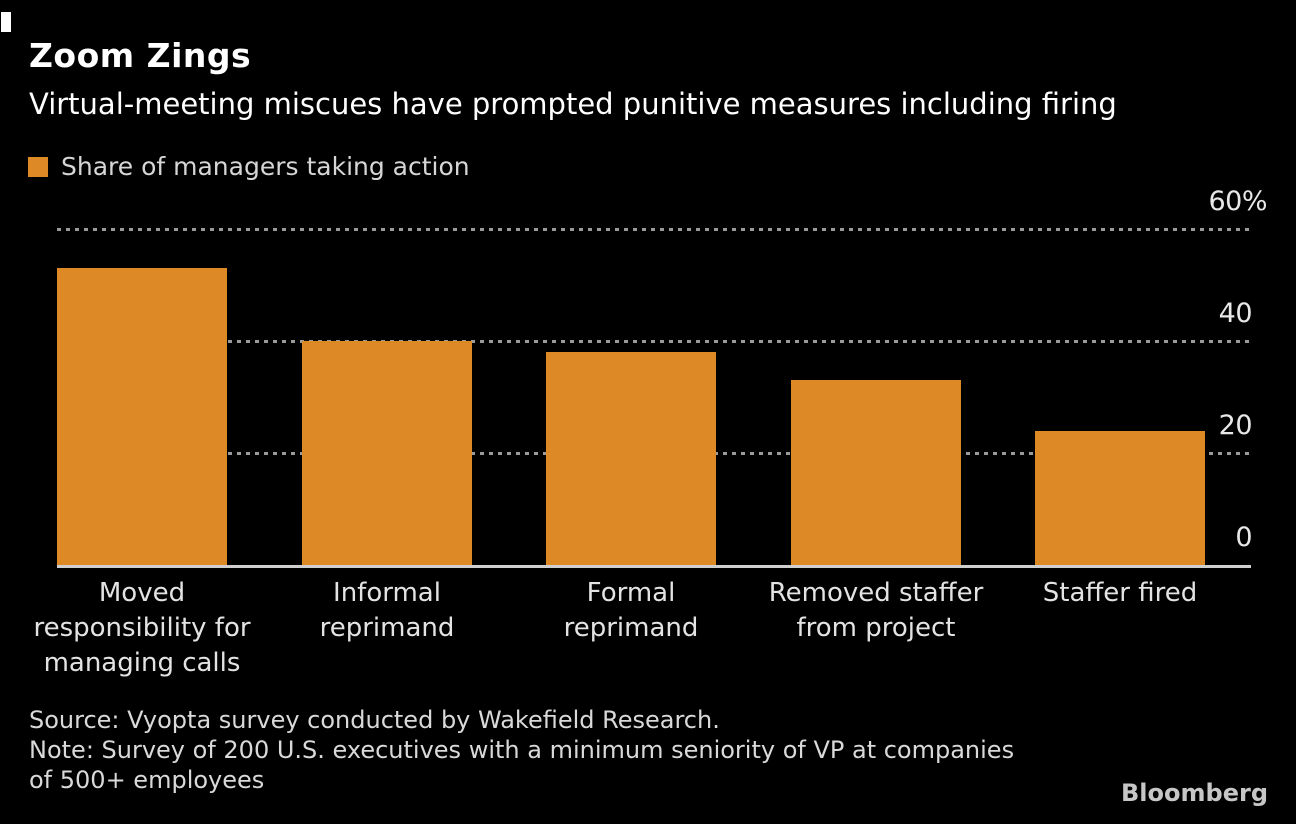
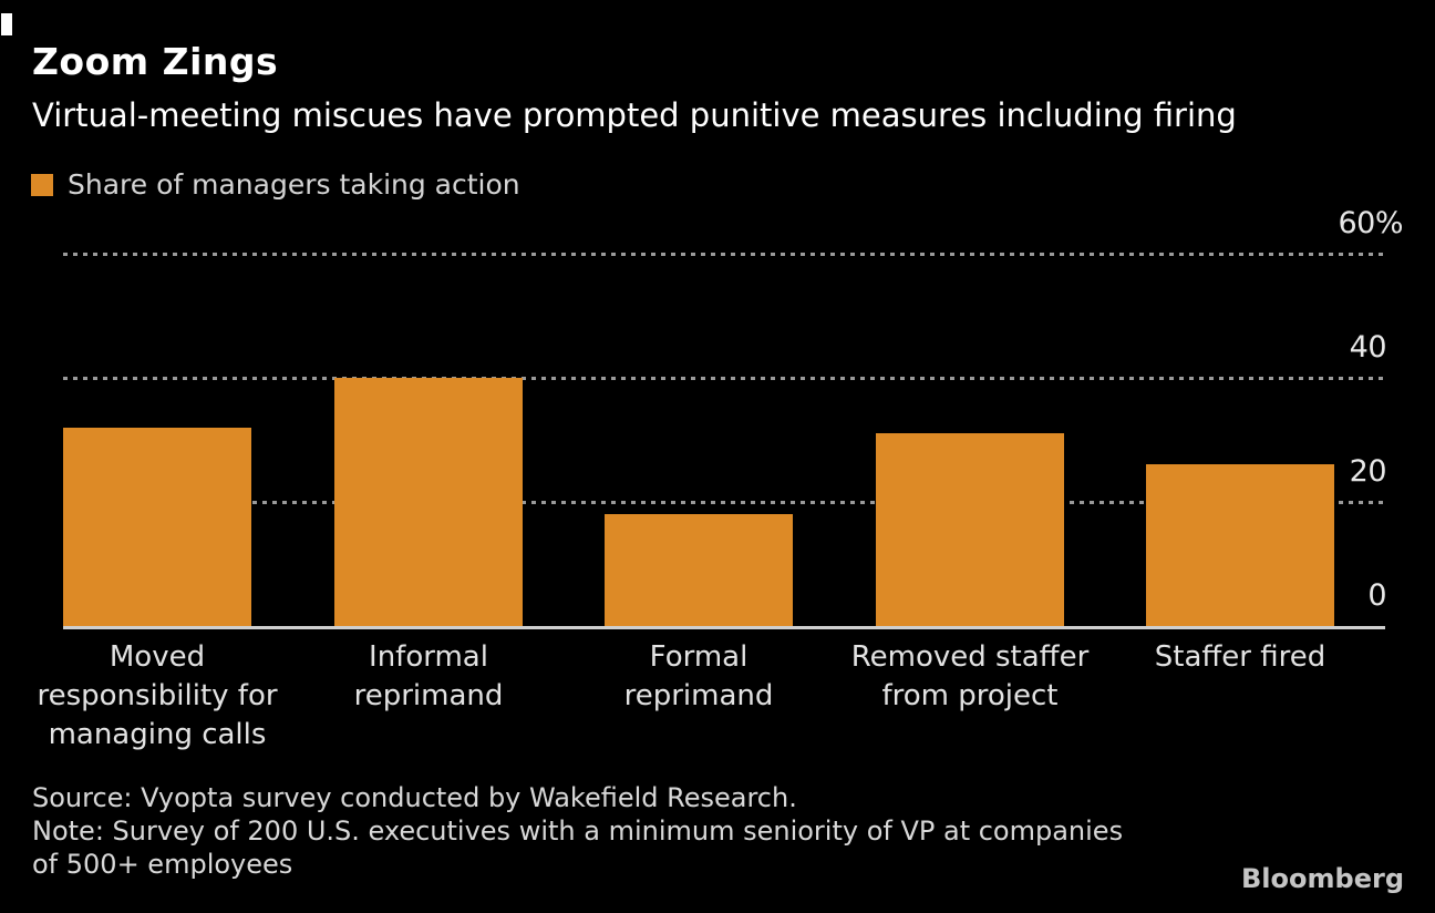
Moved responsibility for managing calls: 53 -> 32
Formal reprimand: 38 -> 18
Removed staffer from project: 33 -> 31
Staffer fired: 24 -> 26
